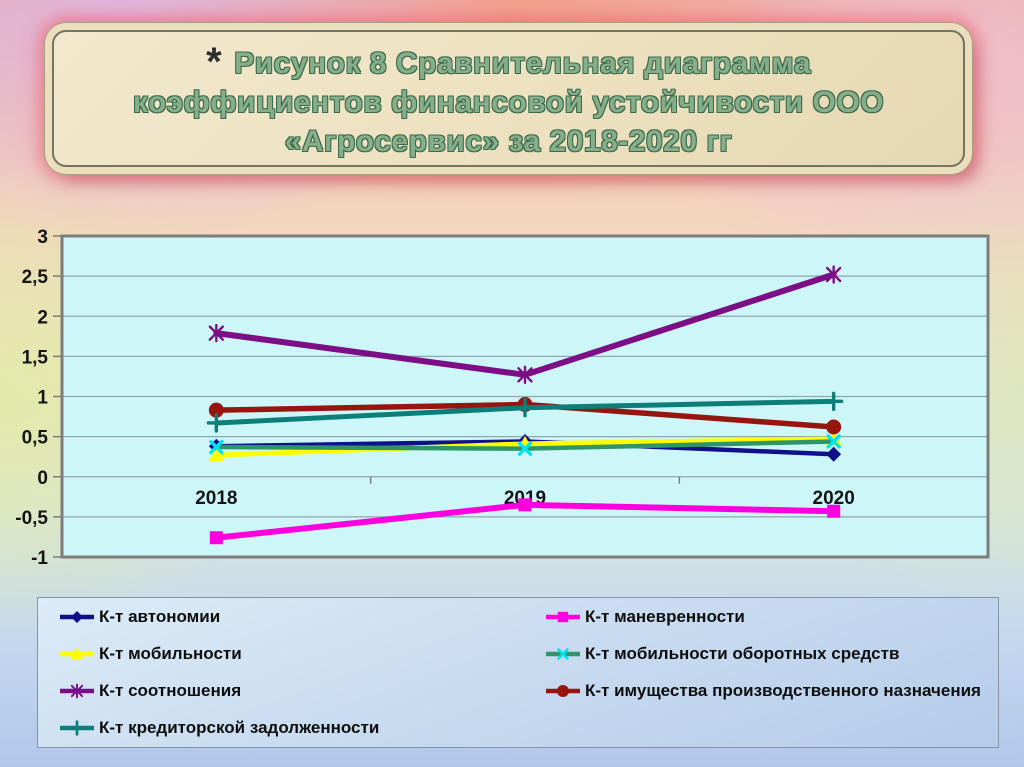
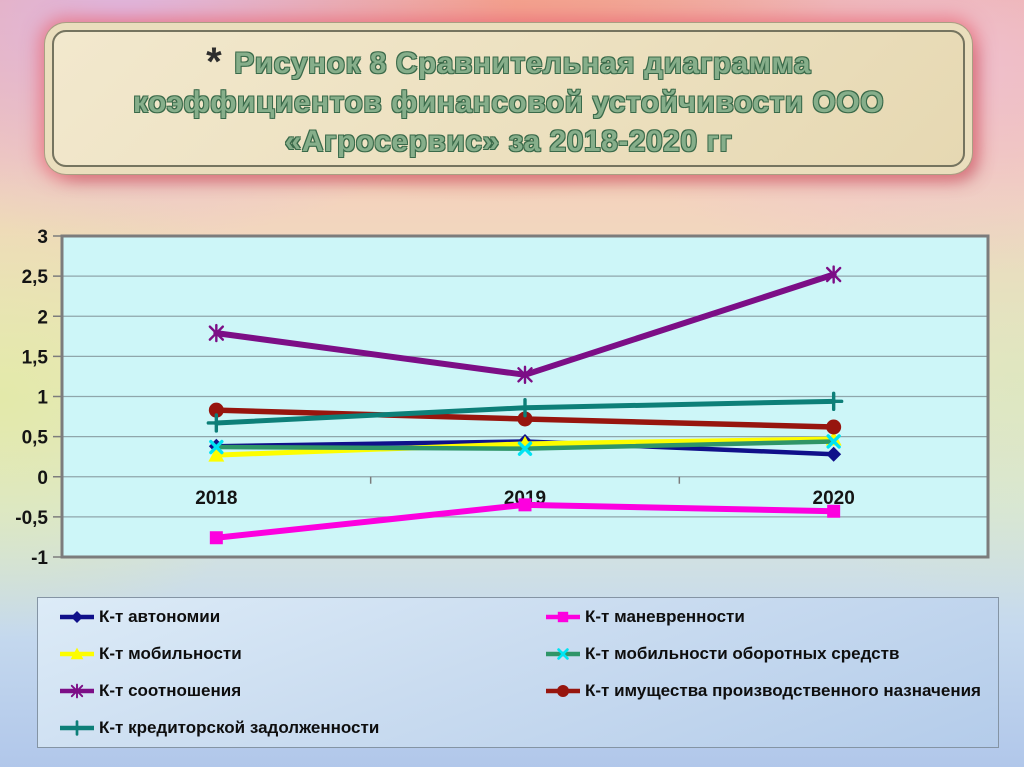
К-т имущества производственного назначения/2019: 0.9 -> 0.7
